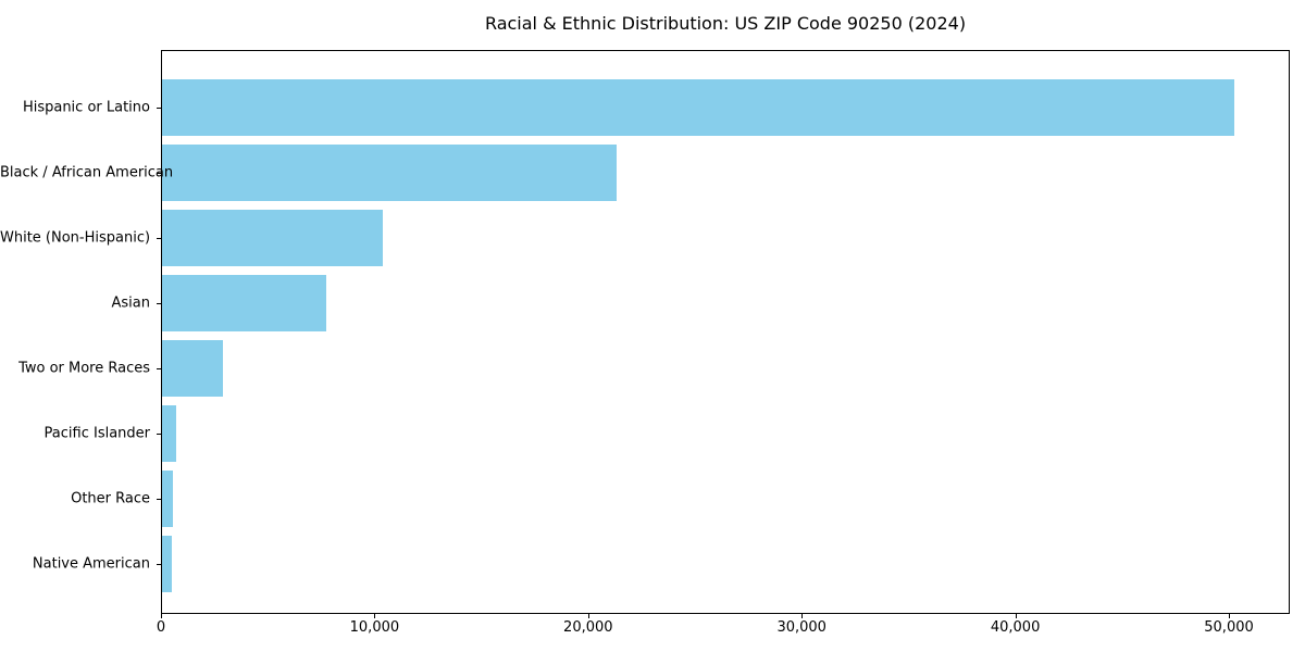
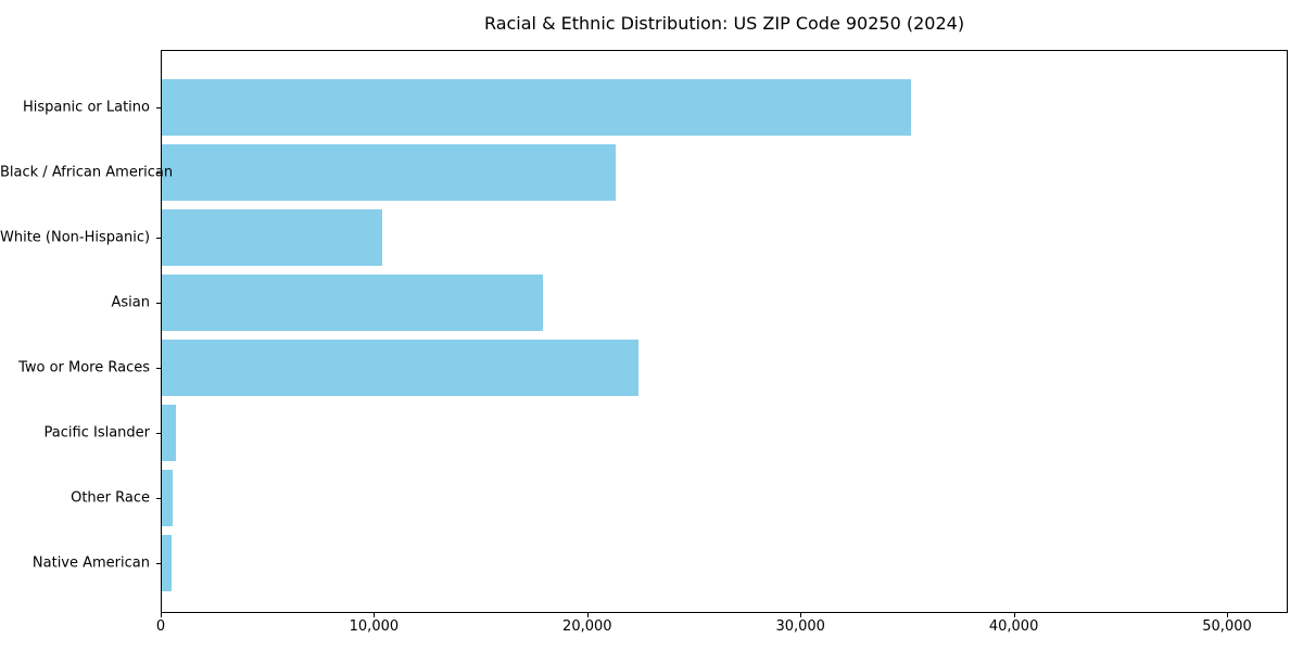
Hispanic or Latino: 50300 -> 35200
Asian: 7700 -> 17900
Two or More Races: 2800 -> 22400
